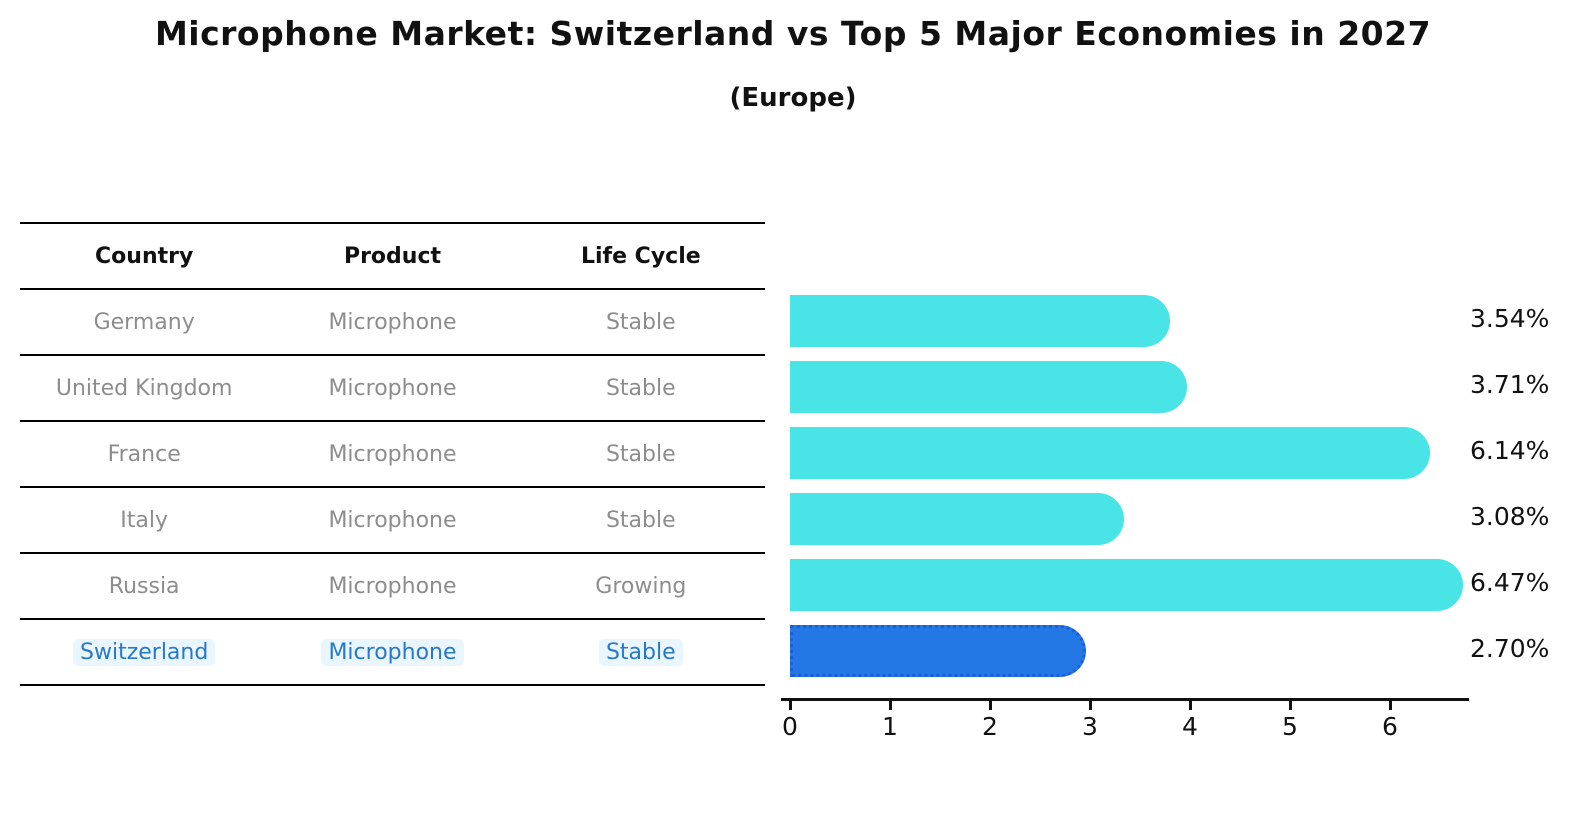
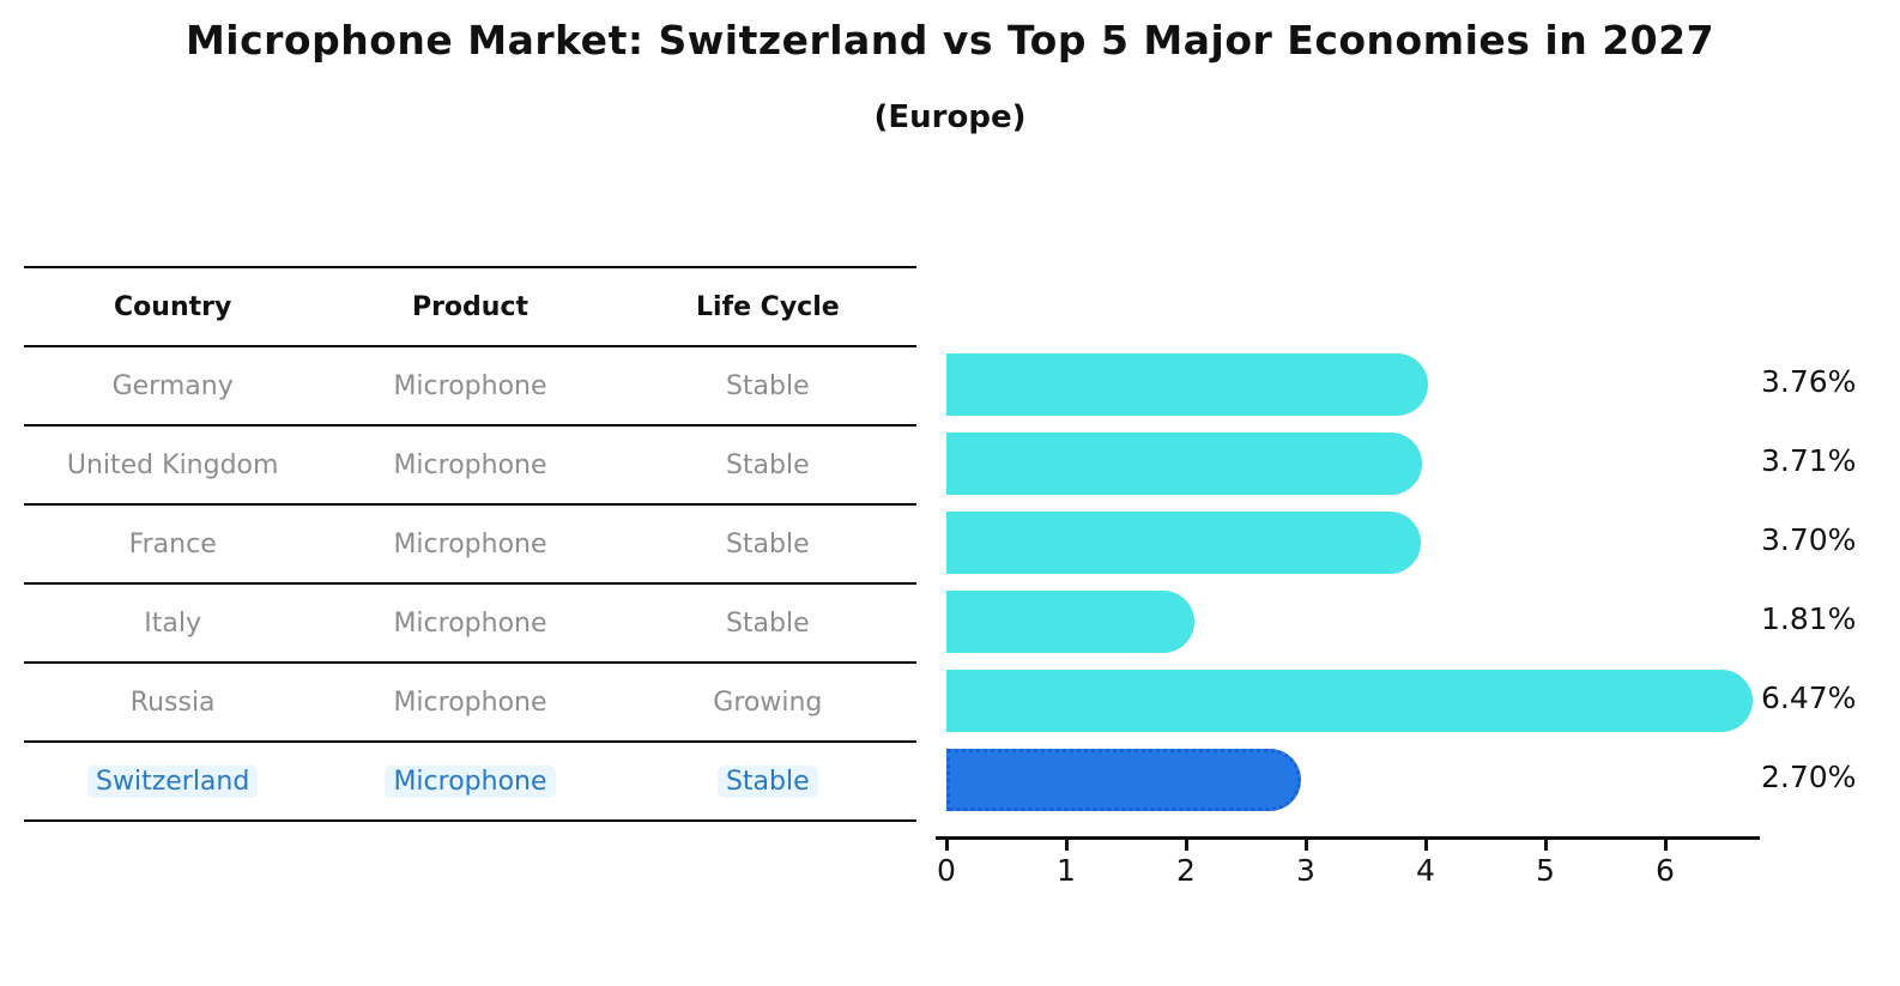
Germany: 3.54% -> 3.76%
France: 6.14% -> 3.70%
Italy: 3.08% -> 1.81%
